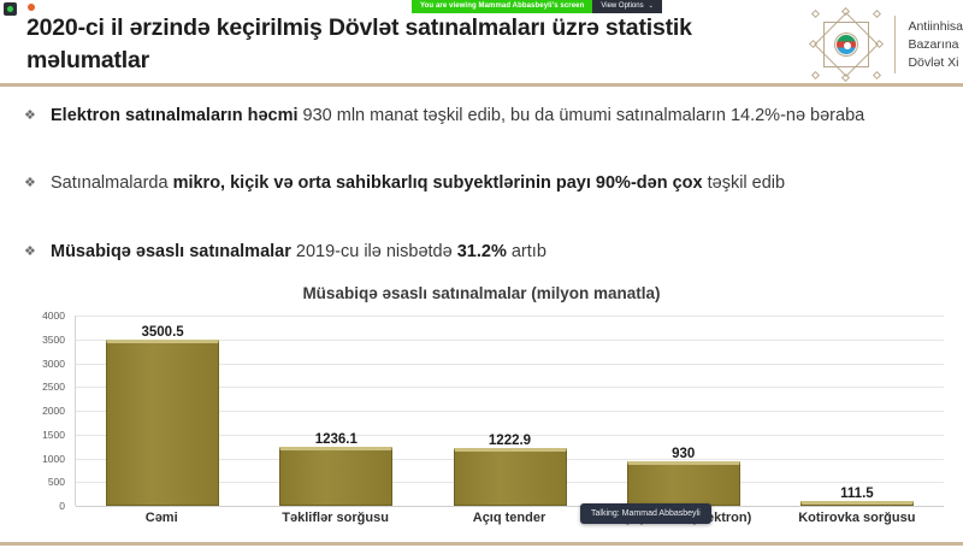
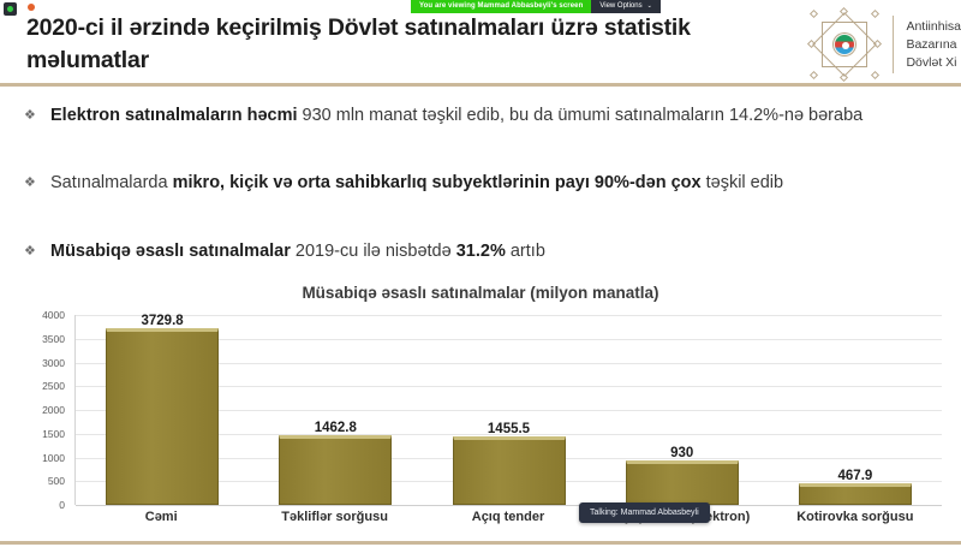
Cəmi: 3500.5 -> 3729.8
Təkliflər sorğusu: 1236.1 -> 1462.8
Açıq tender: 1222.9 -> 1455.5
Kotirovka sorğusu: 111.5 -> 467.9
